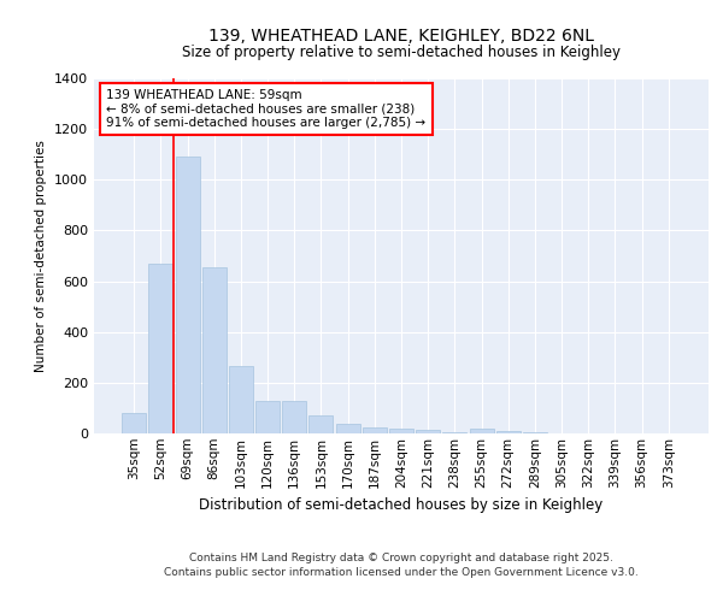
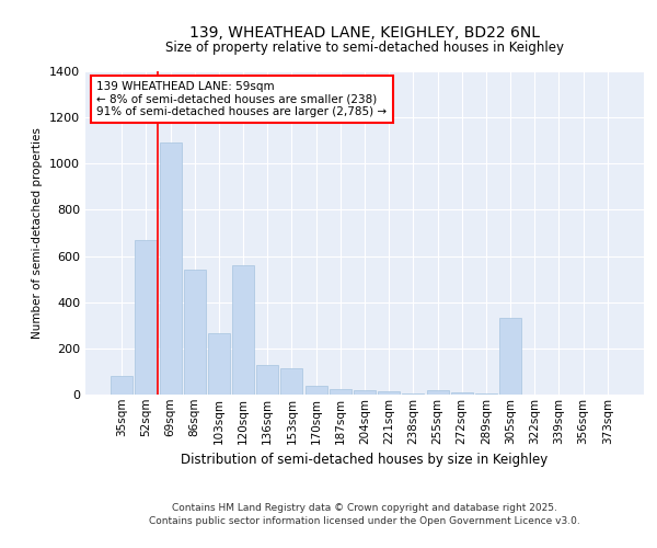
86sqm: 655 -> 540
120sqm: 128 -> 560
153sqm: 70 -> 115
305sqm: 2 -> 330
